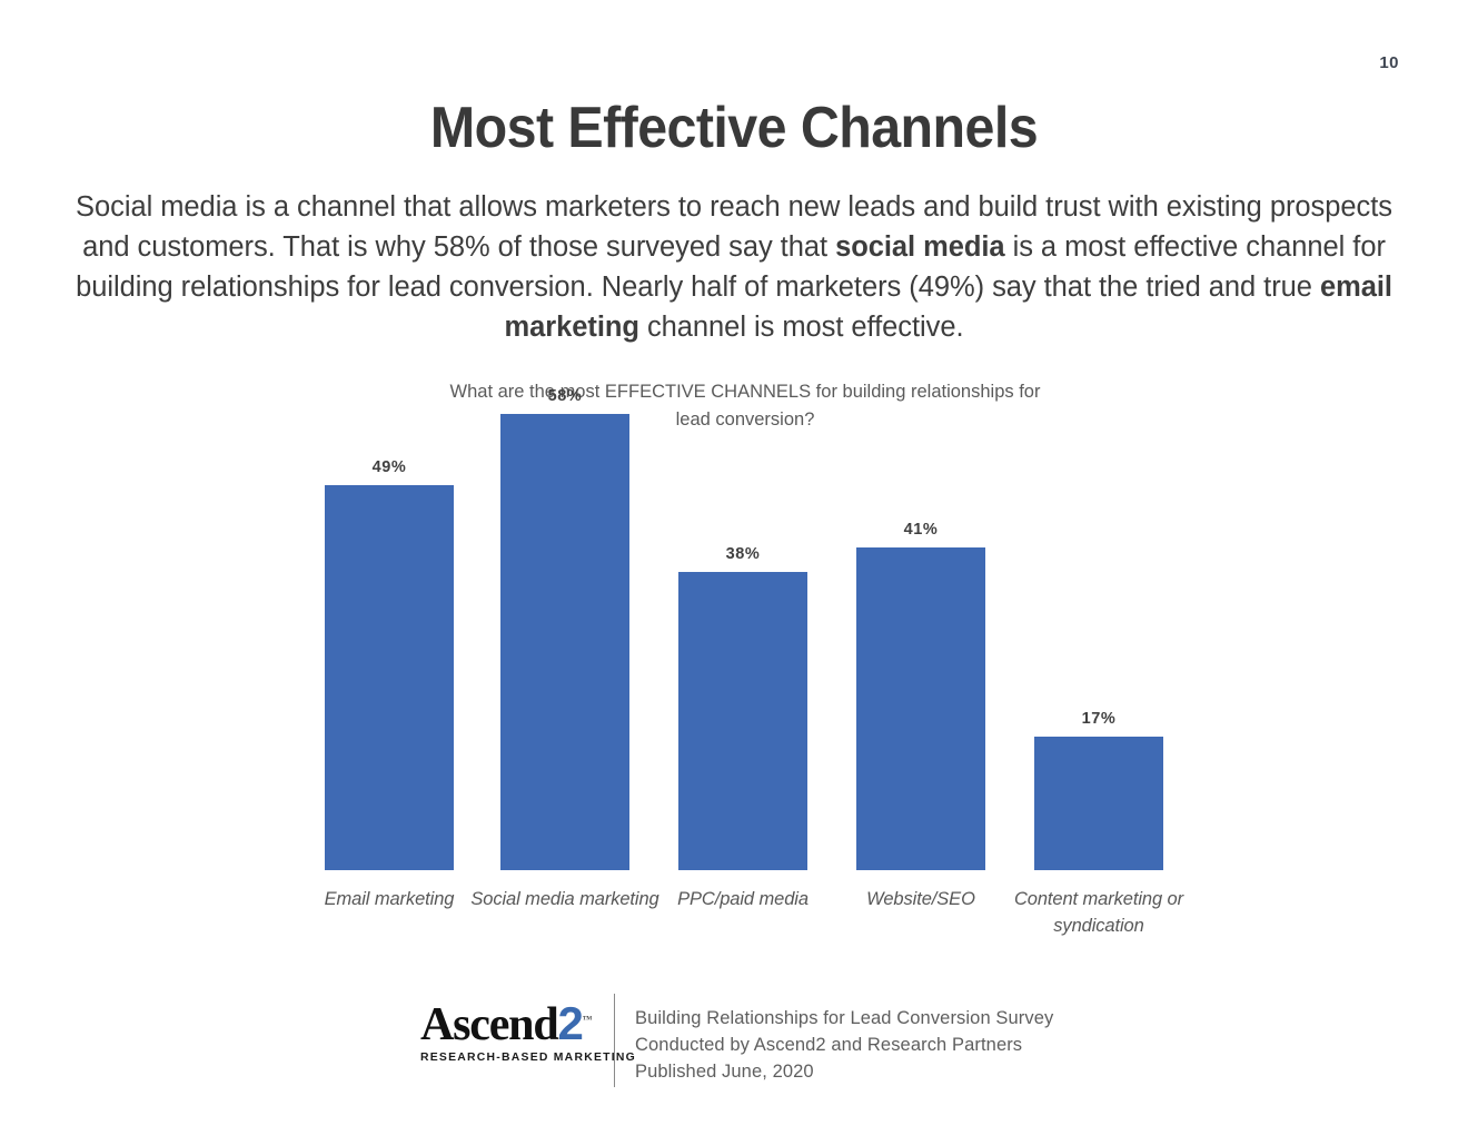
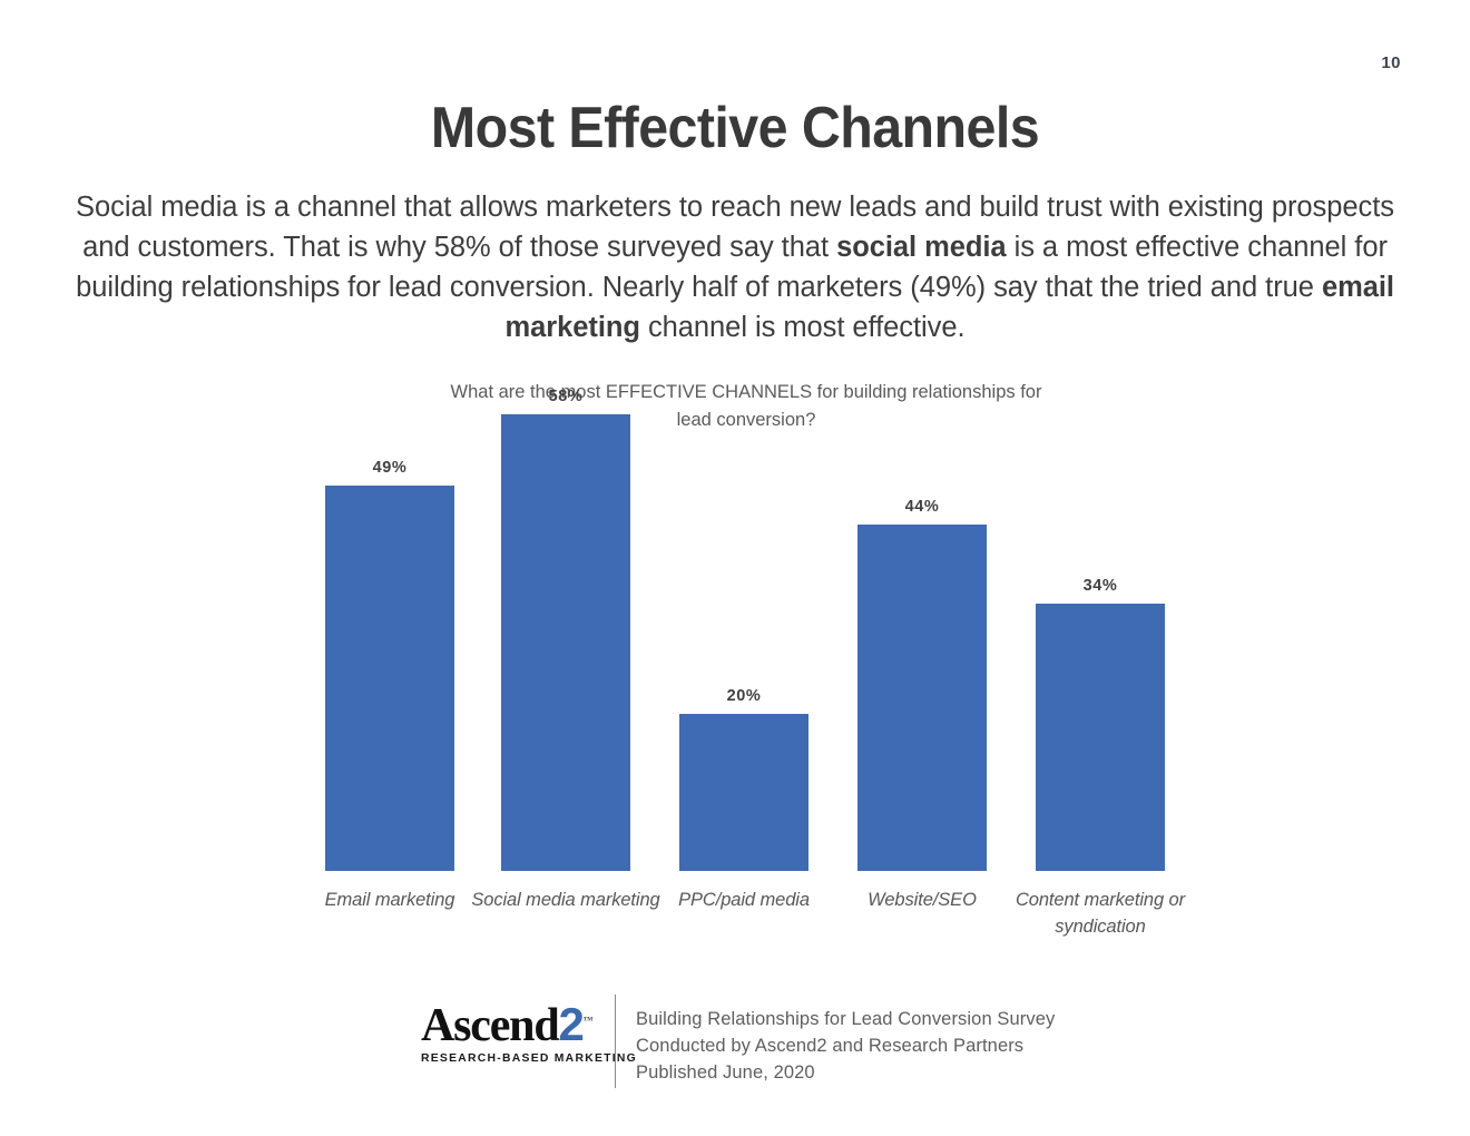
PPC/paid media: 38% -> 20%
Website/SEO: 41% -> 44%
Content marketing or syndication: 17% -> 34%
